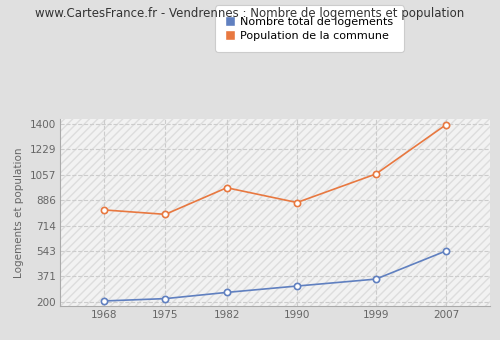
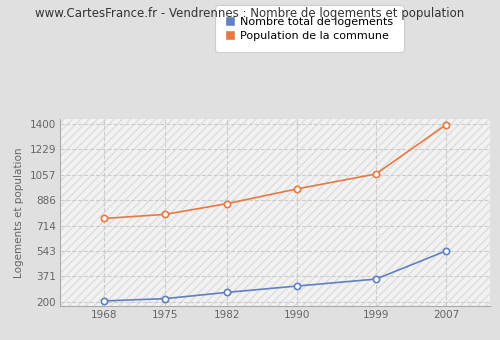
Population de la commune/1968: 820 -> 760
Population de la commune/1982: 970 -> 860
Population de la commune/1990: 870 -> 960
